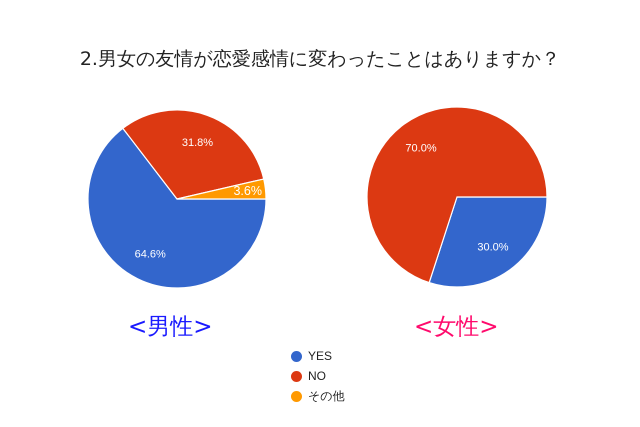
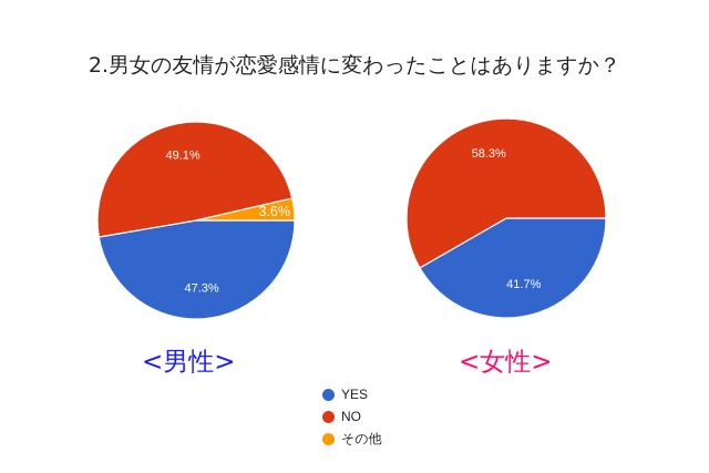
<男性>/YES: 64.6% -> 47.3%
<男性>/NO: 31.8% -> 49.1%
<女性>/YES: 30.0% -> 41.7%
<女性>/NO: 70.0% -> 58.3%
